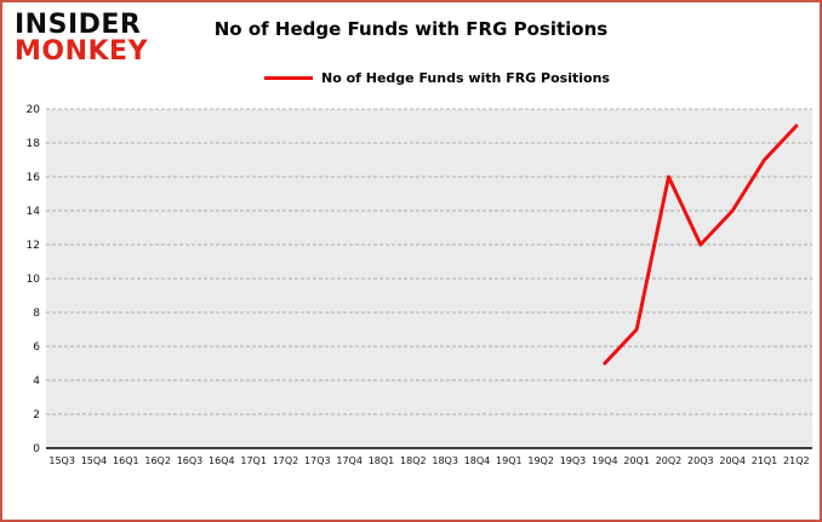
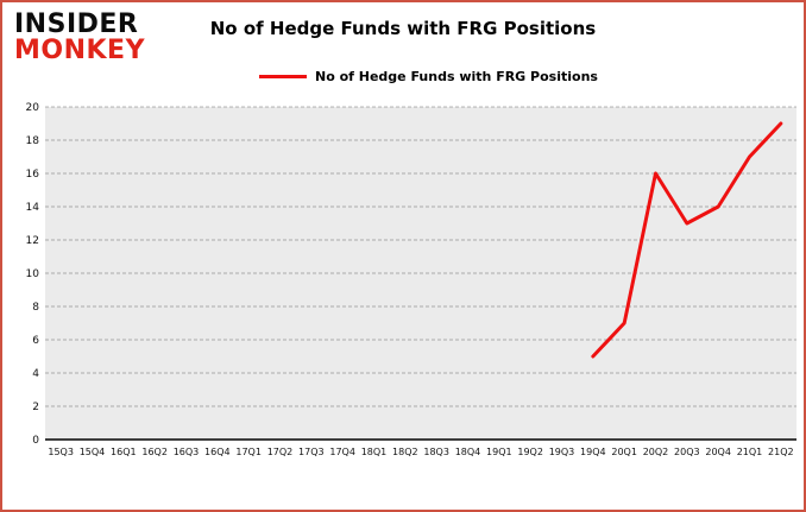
20Q3: 12 -> 13
